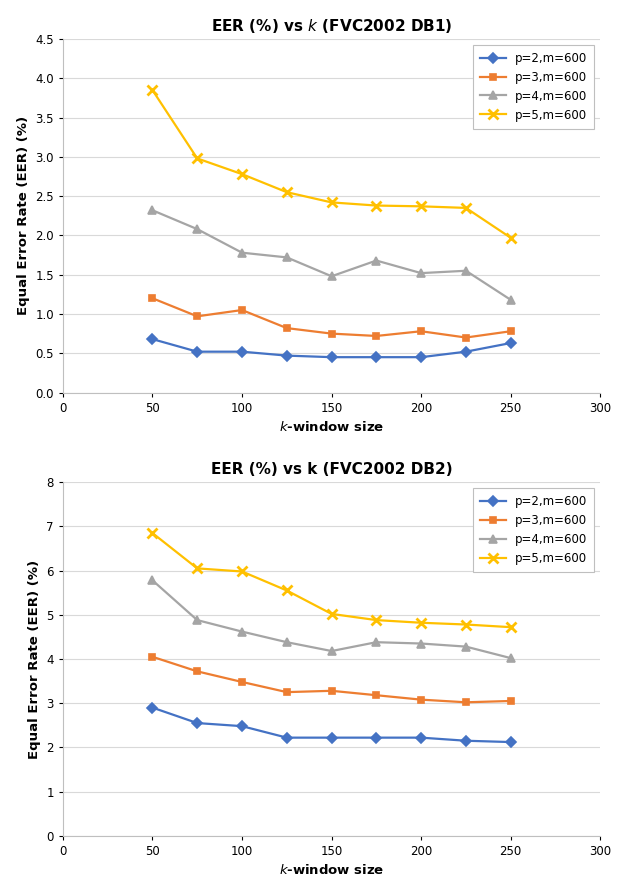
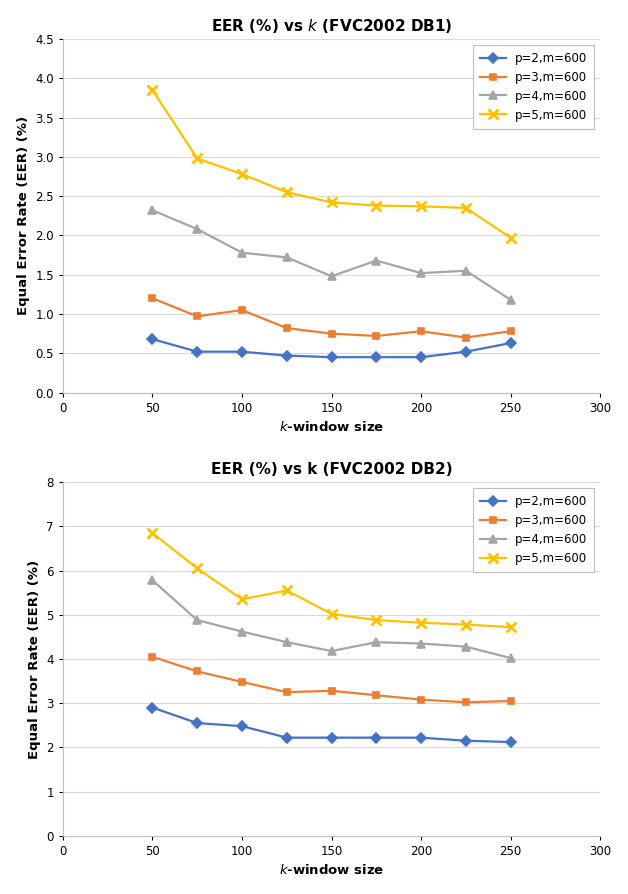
EER (%) vs k (FVC2002 DB2)/p=5,m=600/100: 5.98 -> 5.35
